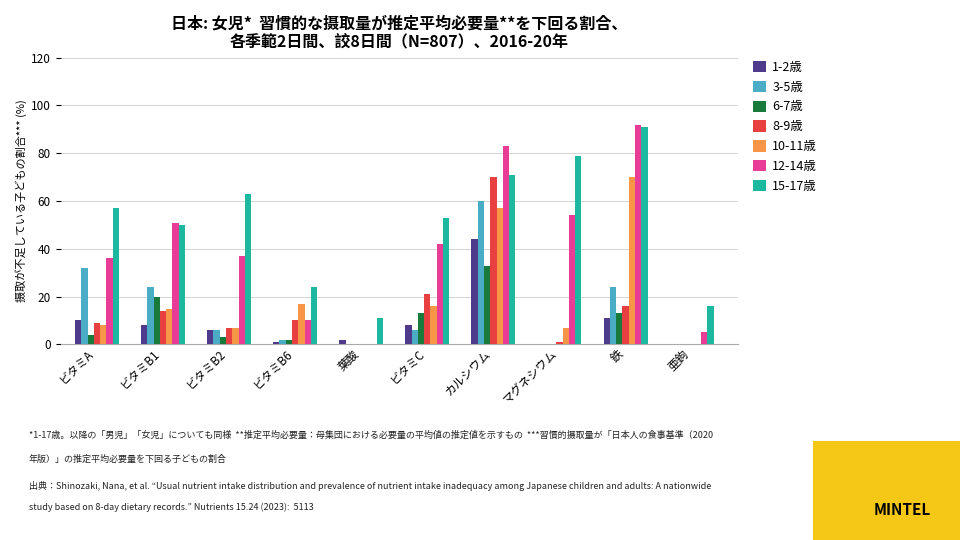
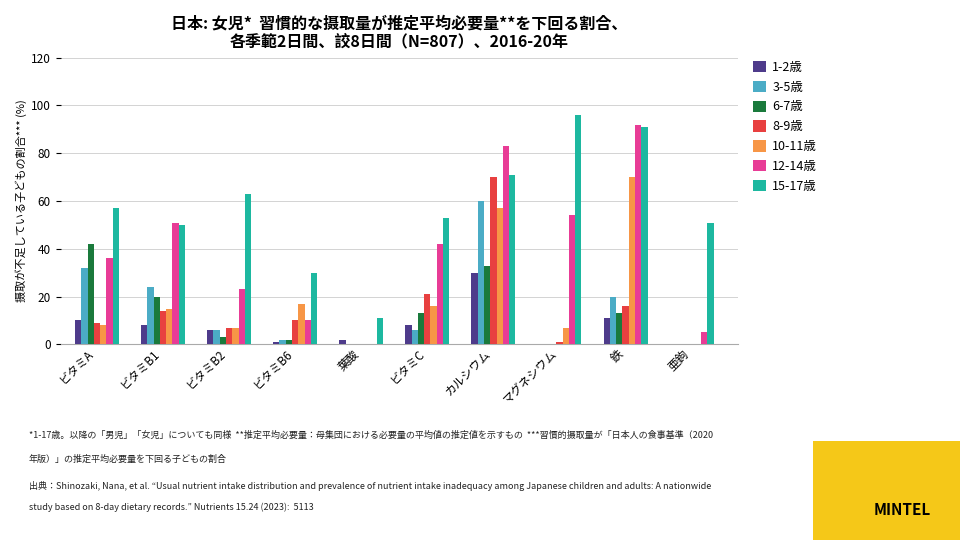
6-7歳/ビタミA: 4 -> 42
12-14歳/ビタミB2: 37 -> 23
15-17歳/ビタミB6: 24 -> 30
1-2歳/カルシウム: 44 -> 30
15-17歳/マグネシウム: 79 -> 96
3-5歳/鉄: 24 -> 20
15-17歳/亜鉤: 16 -> 51
